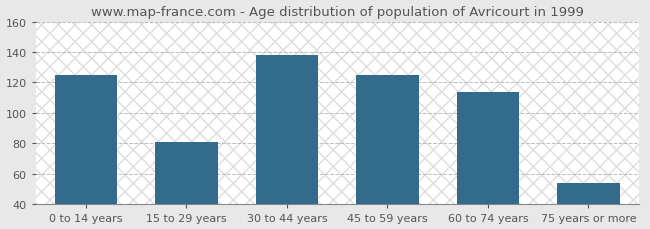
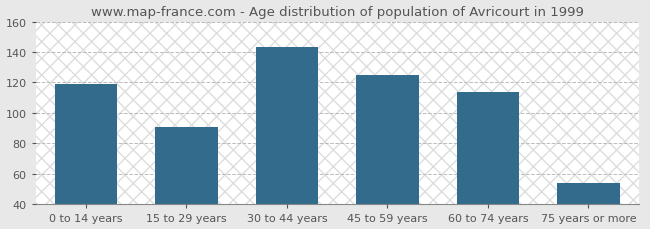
0 to 14 years: 125 -> 119
15 to 29 years: 81 -> 91
30 to 44 years: 138 -> 143
